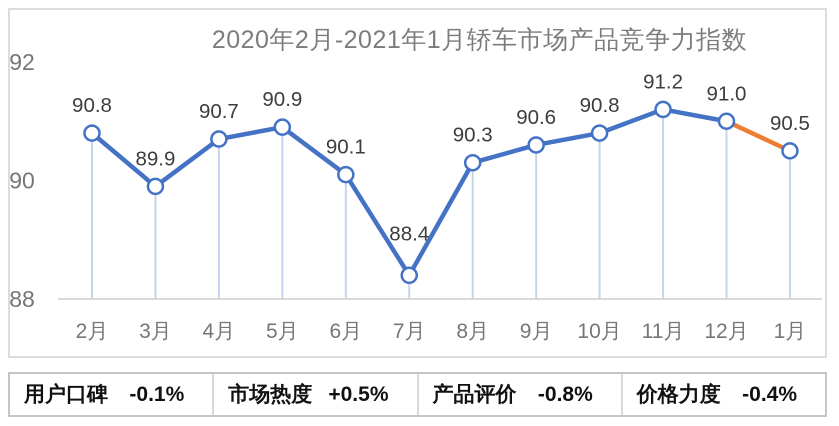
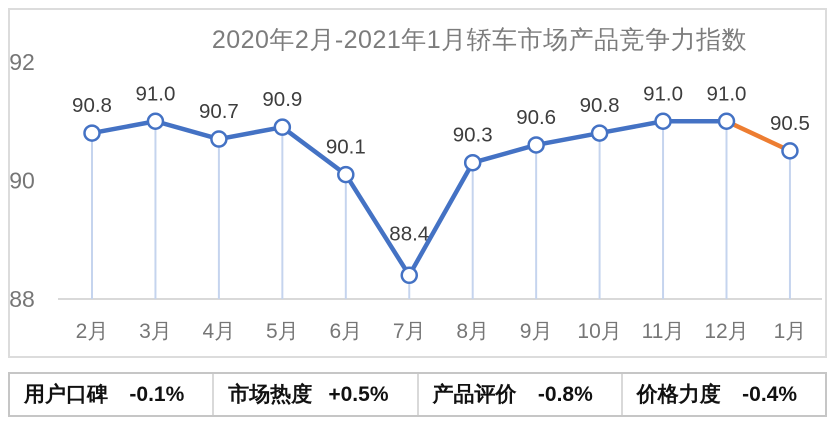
3月: 89.9 -> 91.0
11月: 91.2 -> 91.0
